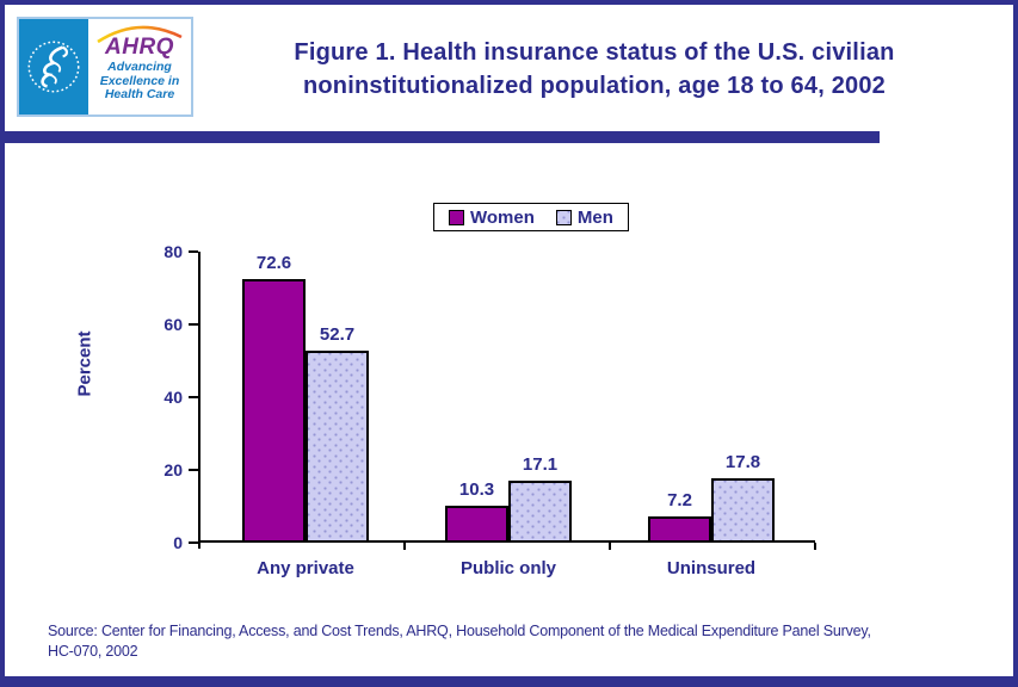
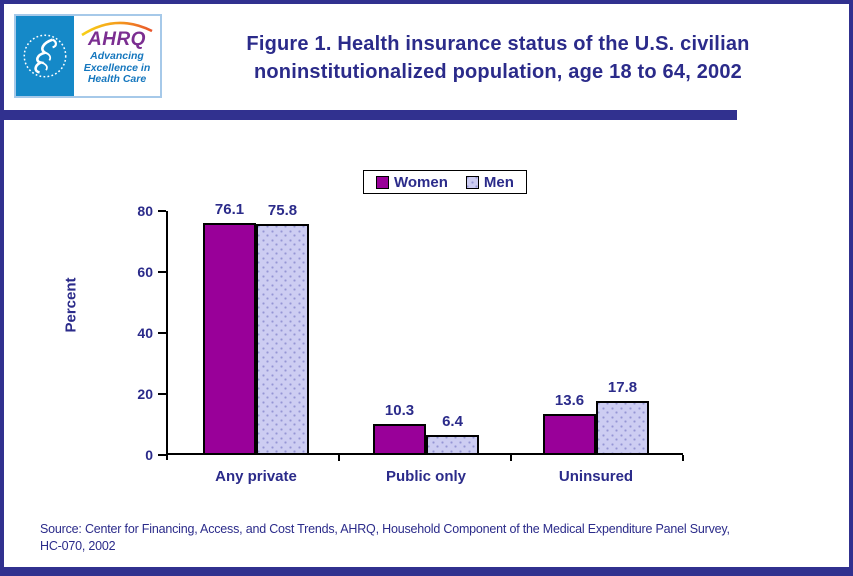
Women/Any private: 72.6 -> 76.1
Men/Any private: 52.7 -> 75.8
Men/Public only: 17.1 -> 6.4
Women/Uninsured: 7.2 -> 13.6
